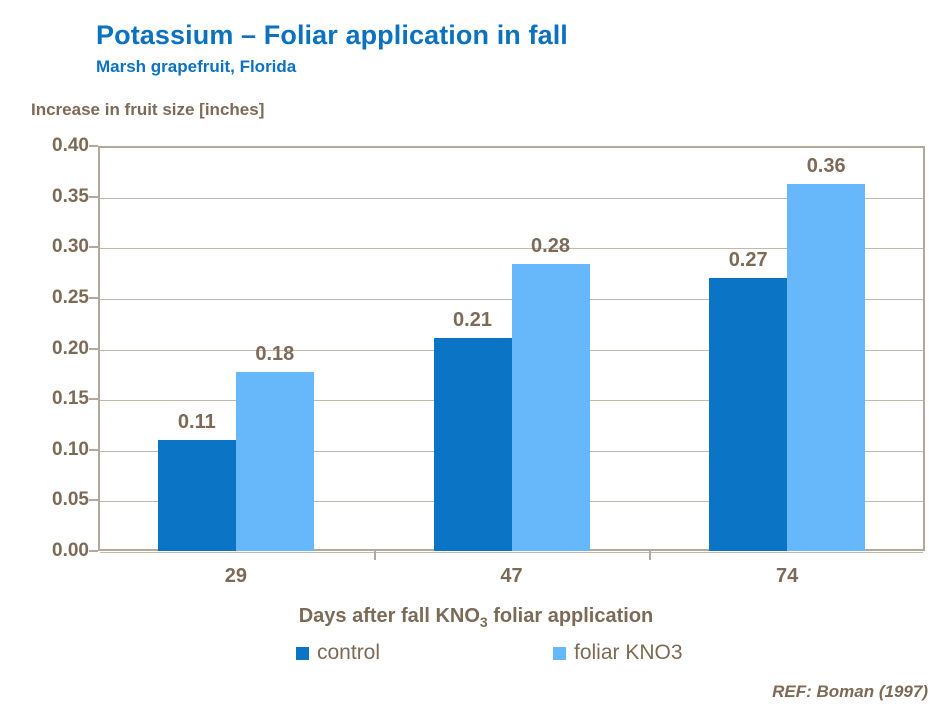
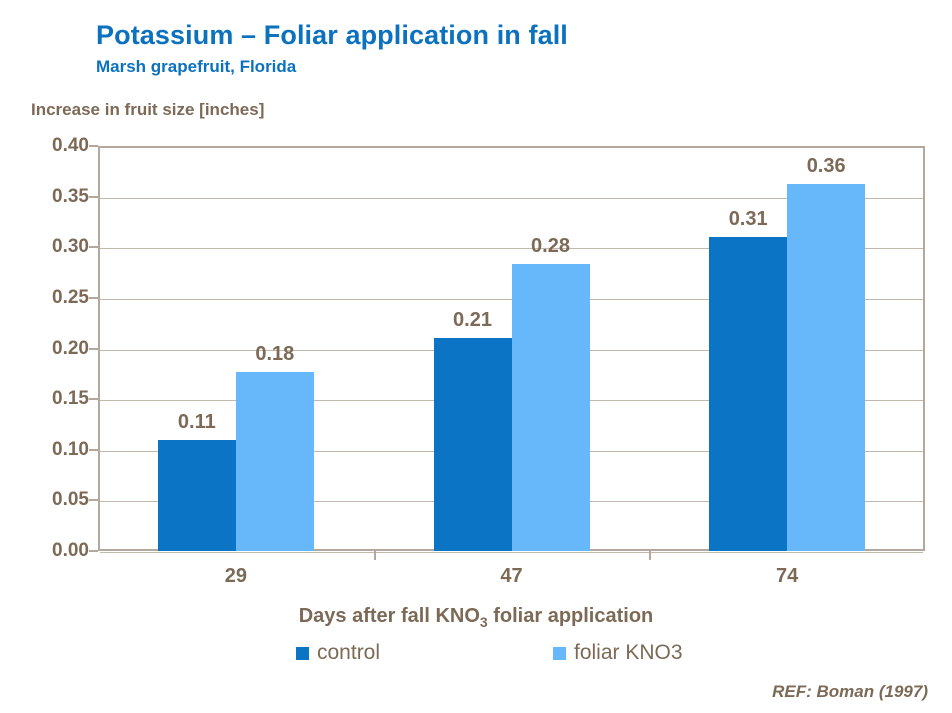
control/74: 0.27 -> 0.31
